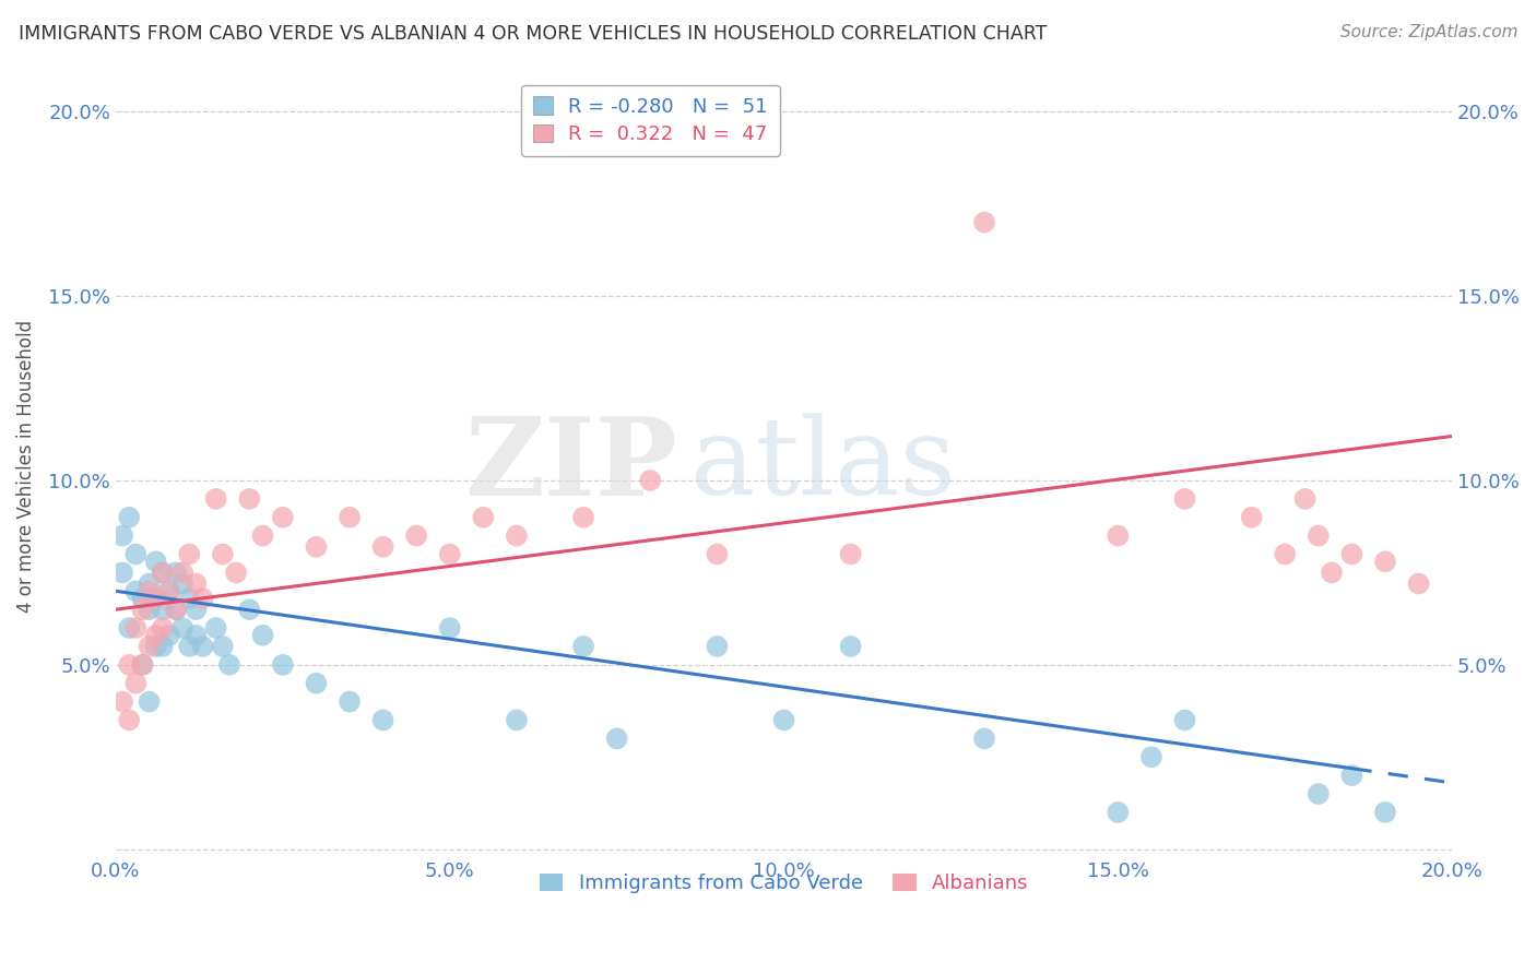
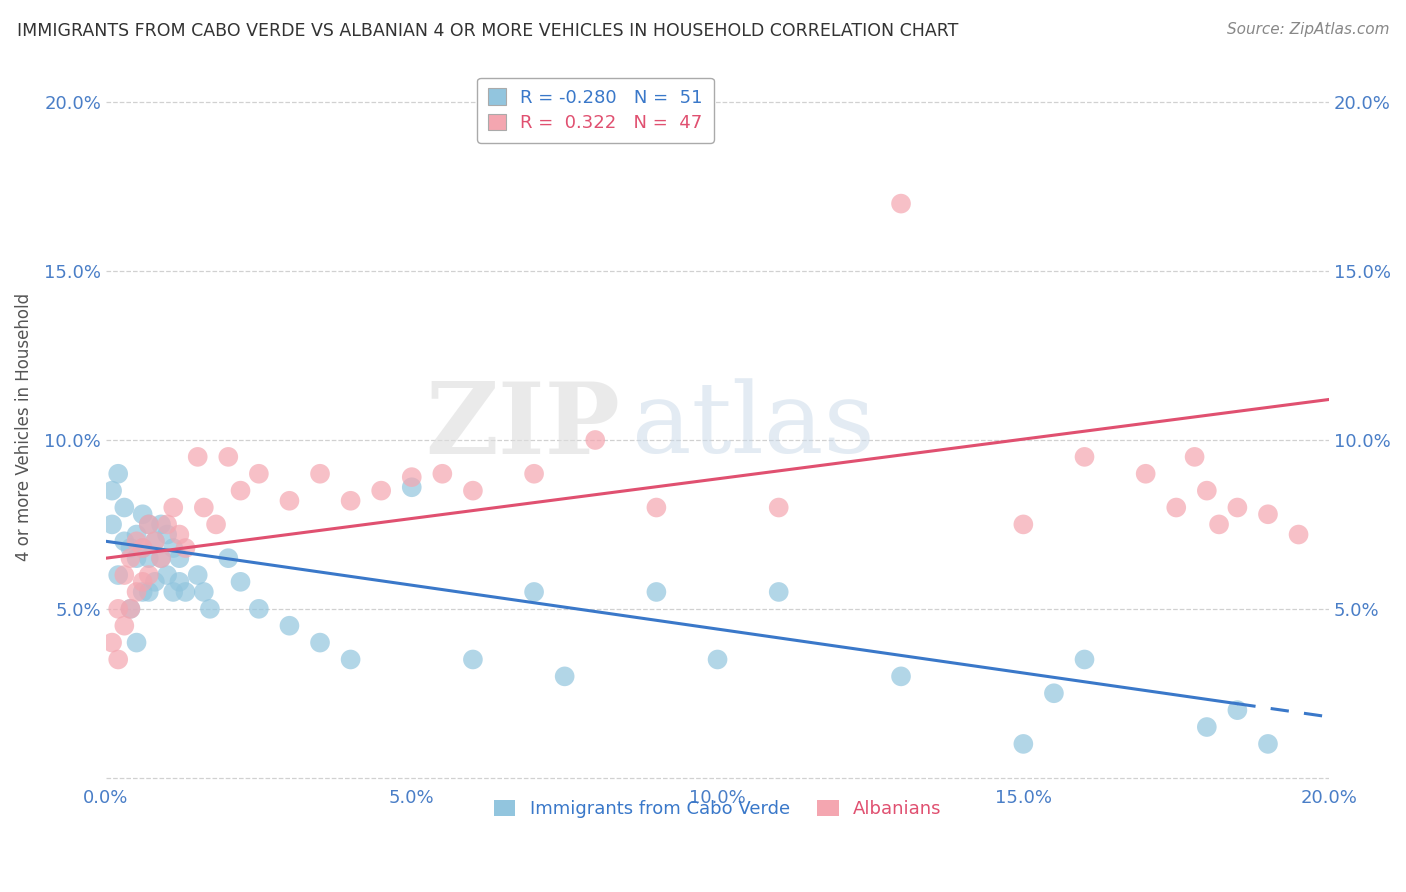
Immigrants from Cabo Verde/5.0%: 6.0% -> 8.6%
Albanians/5.0%: 8.0% -> 8.9%
Albanians/15.0%: 8.5% -> 7.5%
